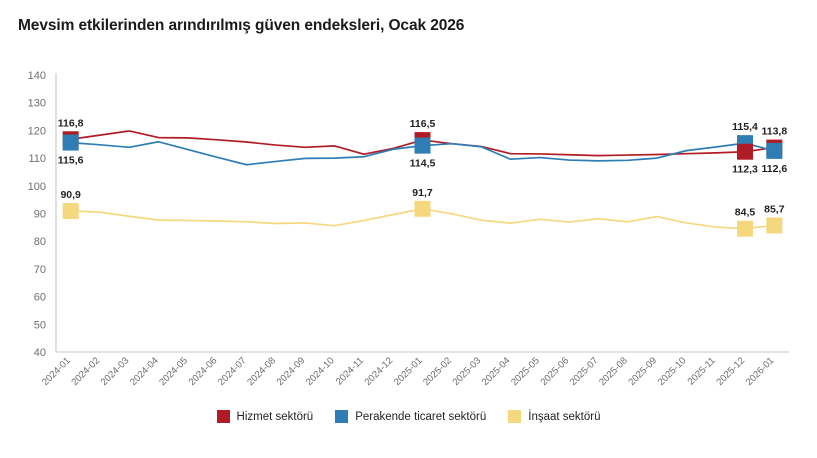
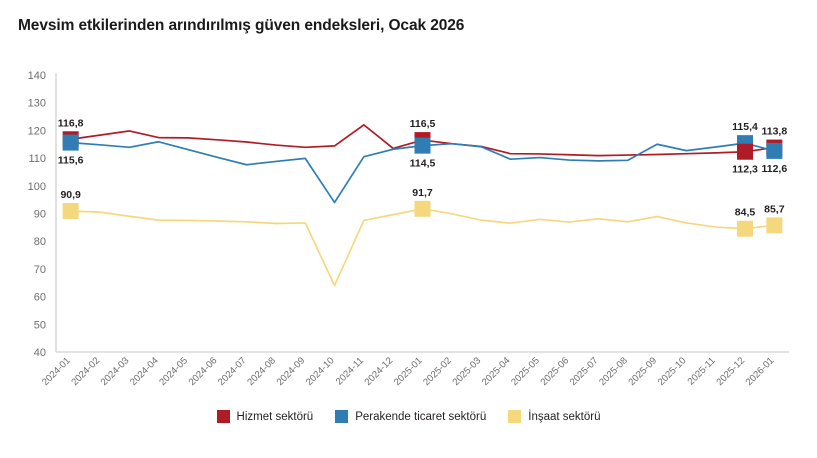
Perakende ticaret sektörü/2024-10: 110 -> 94
İnşaat sektörü/2024-10: 86 -> 64
Hizmet sektörü/2024-11: 111 -> 122
Perakende ticaret sektörü/2025-09: 110 -> 115
